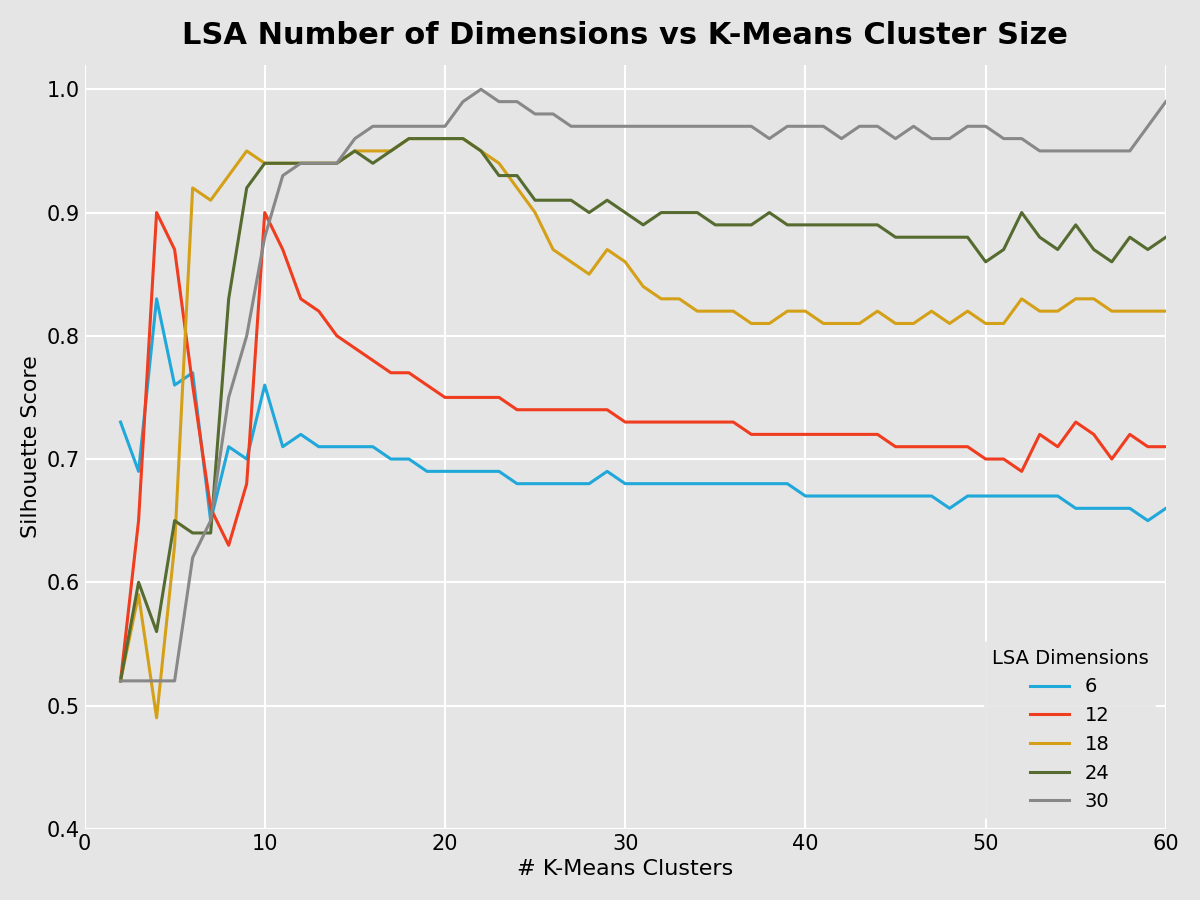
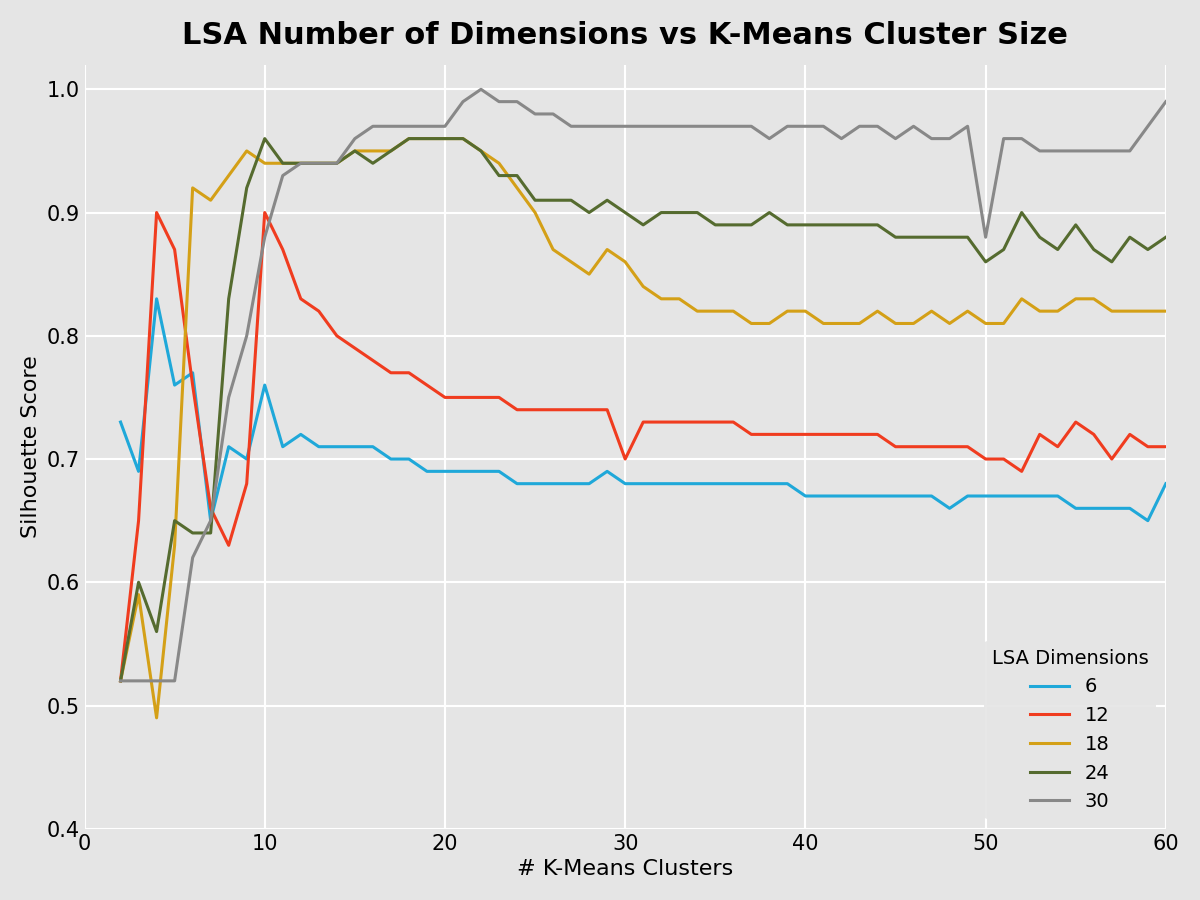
24/10: 0.94 -> 0.96
12/30: 0.73 -> 0.70
30/50: 0.97 -> 0.88
6/60: 0.66 -> 0.68
